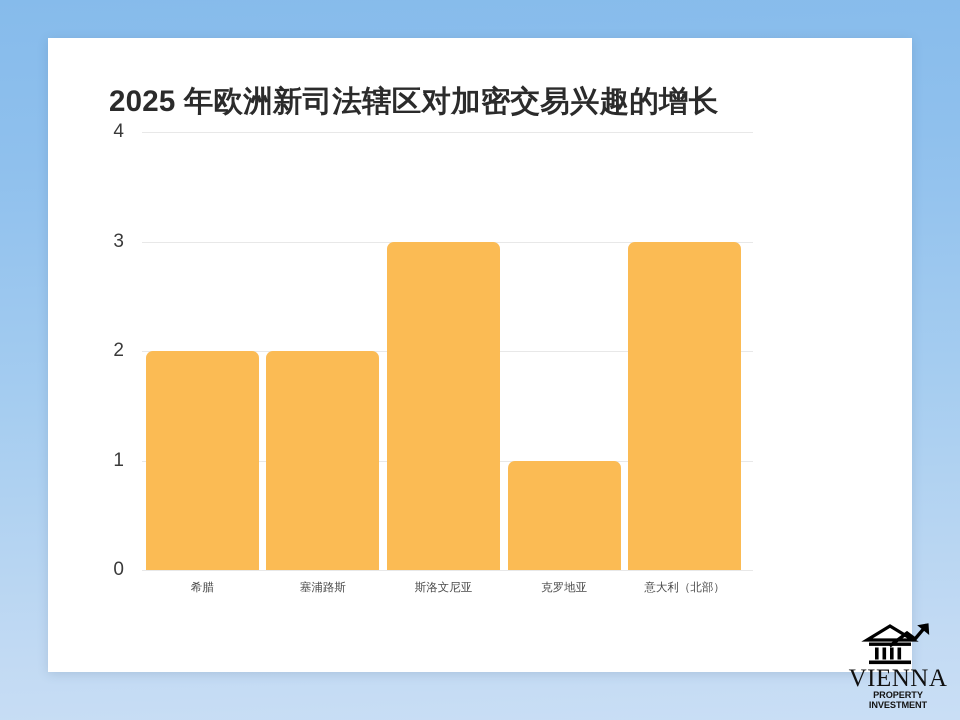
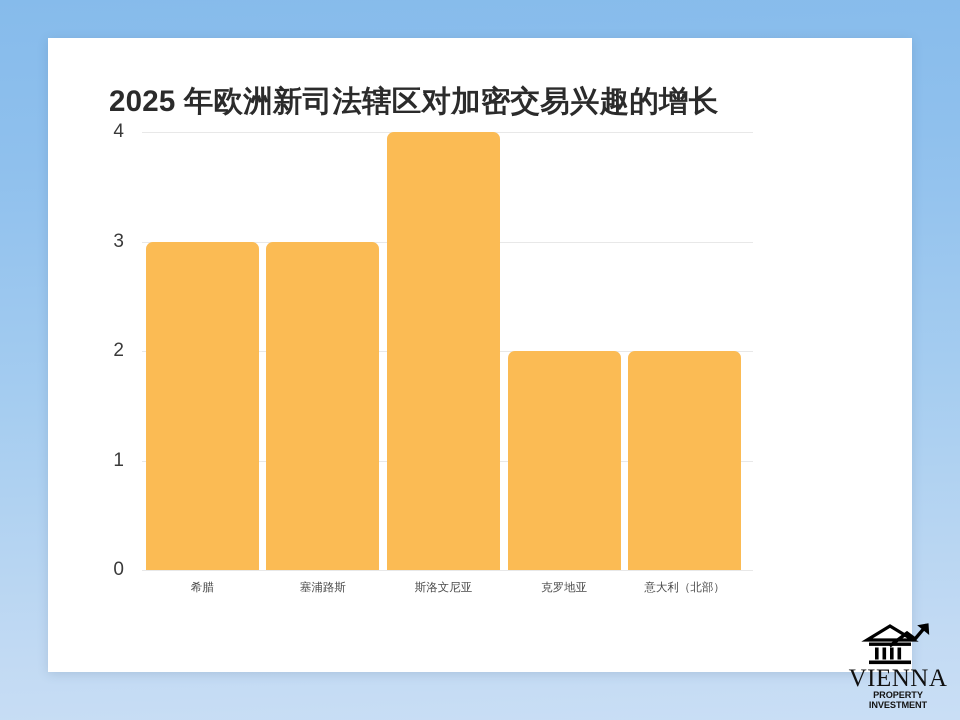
希腊: 2 -> 3
塞浦路斯: 2 -> 3
斯洛文尼亚: 3 -> 4
克罗地亚: 1 -> 2
意大利（北部）: 3 -> 2
